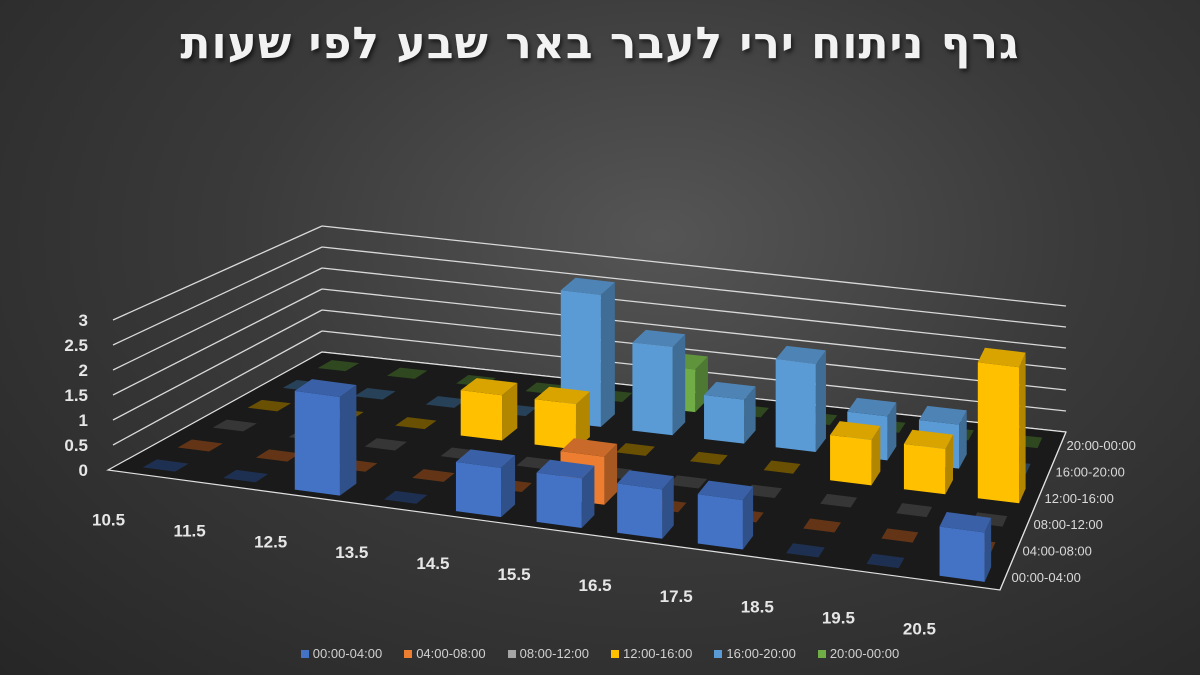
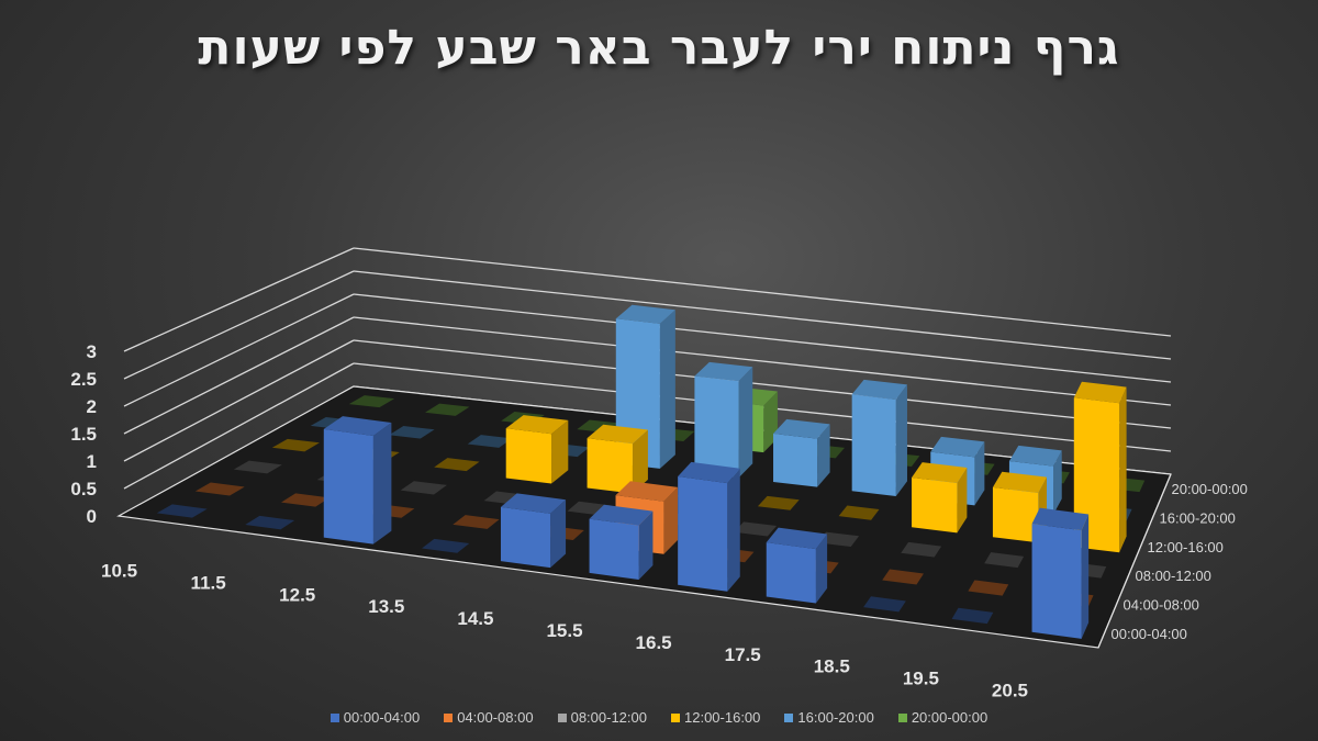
00:00-04:00/16.5: 1 -> 2
00:00-04:00/20.5: 1 -> 2
